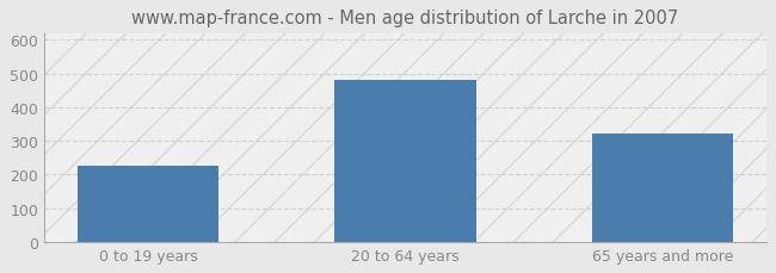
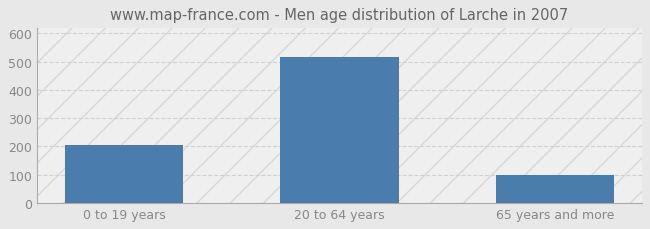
0 to 19 years: 225 -> 203
20 to 64 years: 480 -> 516
65 years and more: 320 -> 98
